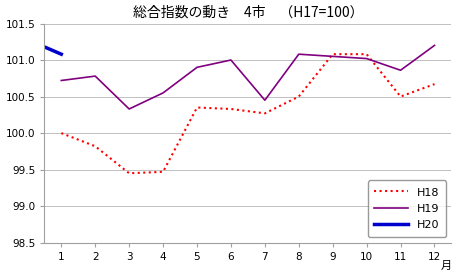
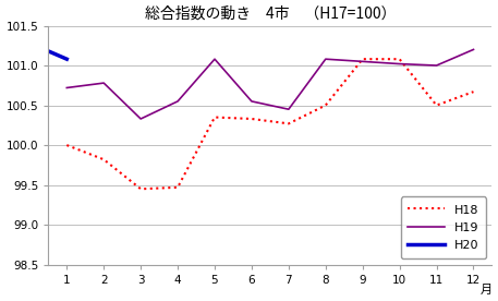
H19/5: 100.90 -> 101.08
H19/6: 101.00 -> 100.55
H19/11: 100.86 -> 101.00
